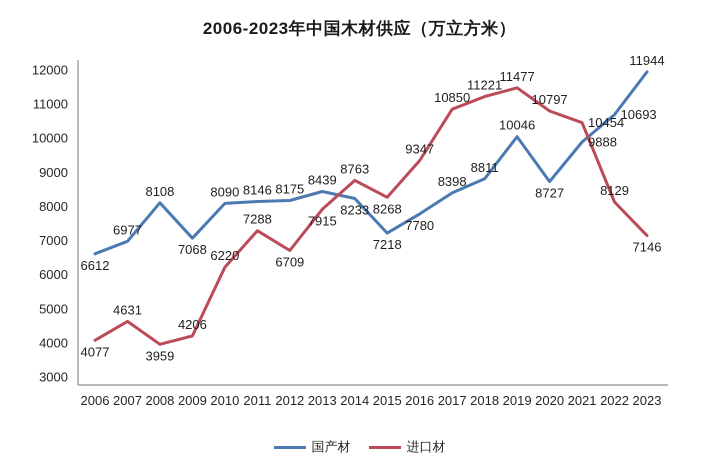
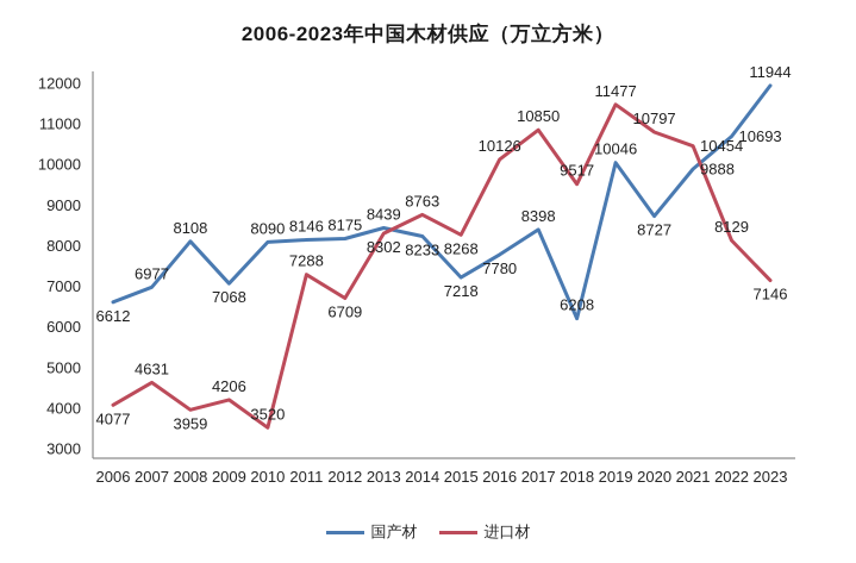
进口材/2010: 6220 -> 3520
进口材/2013: 7915 -> 8302
进口材/2016: 9347 -> 10126
国产材/2018: 8811 -> 6208
进口材/2018: 11221 -> 9517
